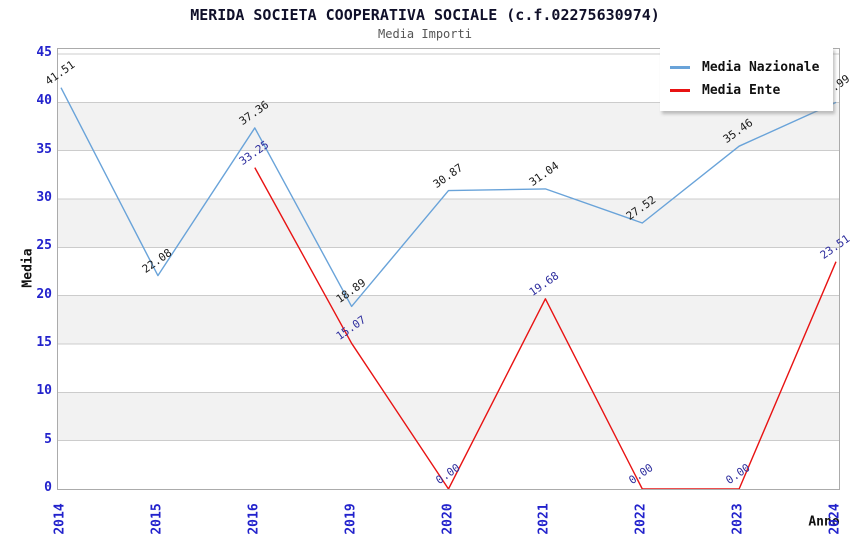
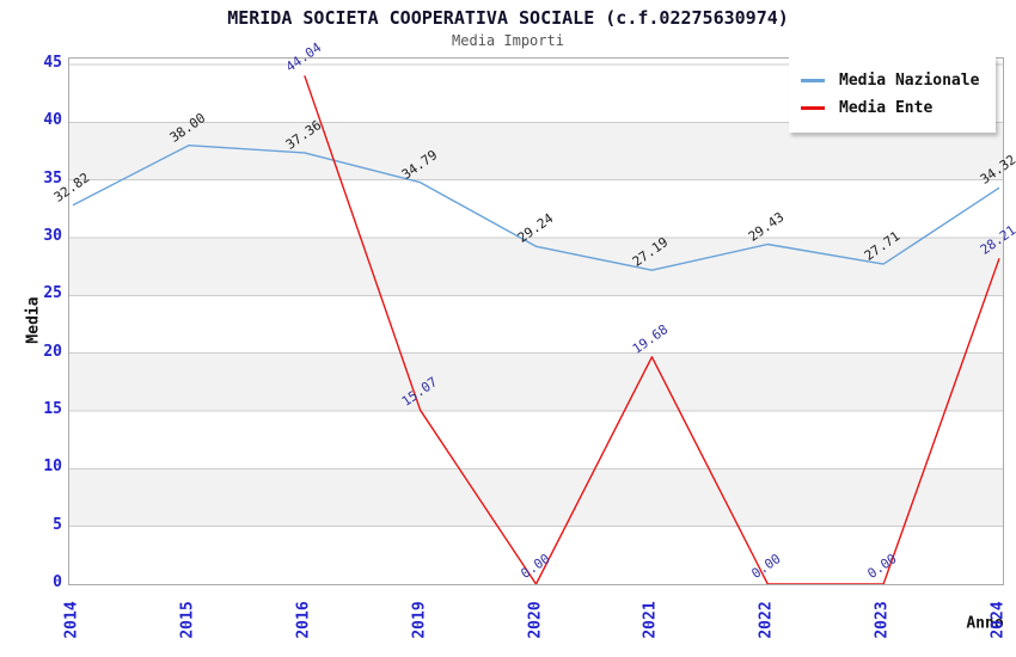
Media Nazionale/2014: 41.51 -> 32.82
Media Nazionale/2015: 22.08 -> 38.00
Media Ente/2016: 33.25 -> 44.04
Media Nazionale/2019: 18.89 -> 34.79
Media Nazionale/2020: 30.87 -> 29.24
Media Nazionale/2021: 31.04 -> 27.19
Media Nazionale/2022: 27.52 -> 29.43
Media Nazionale/2023: 35.46 -> 27.71
Media Nazionale/2024: 39.99 -> 34.32
Media Ente/2024: 23.51 -> 28.21
